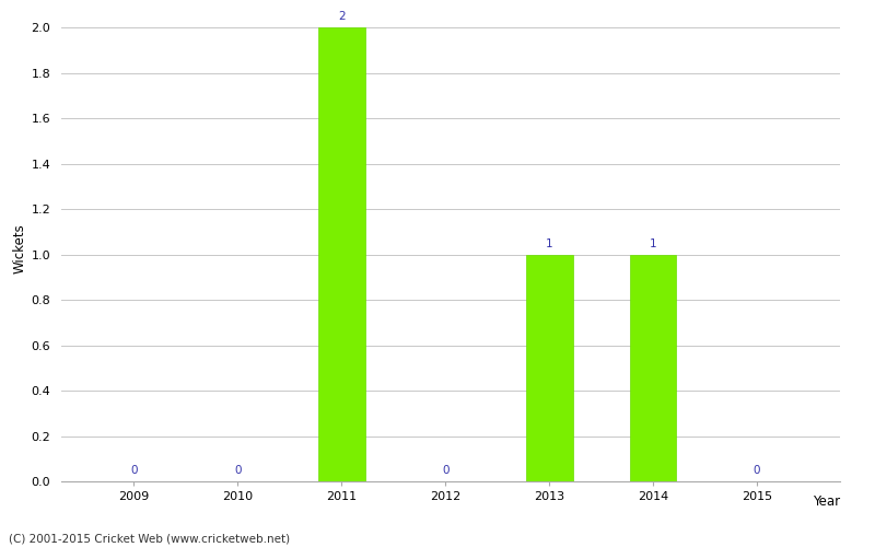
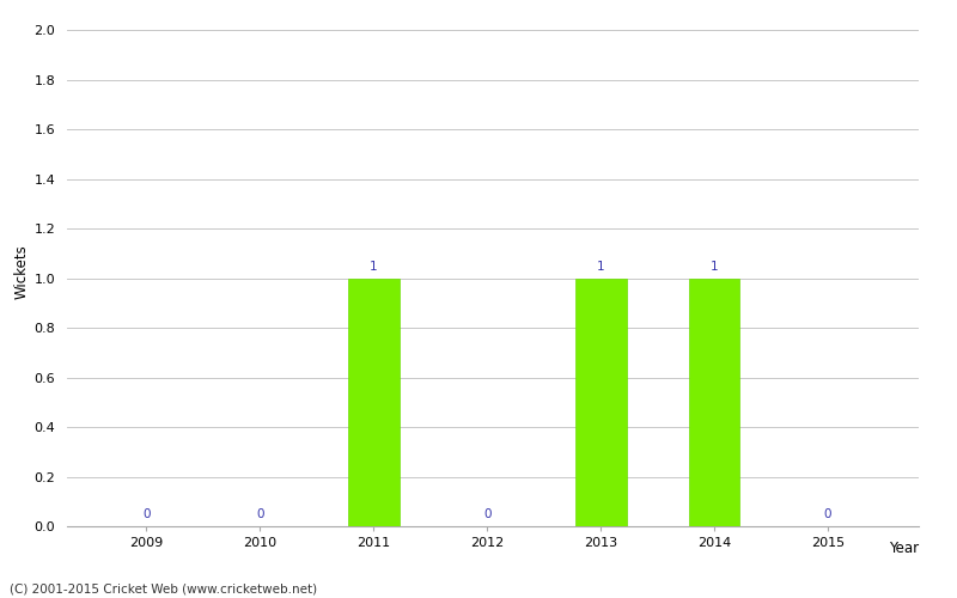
2011: 2 -> 1
